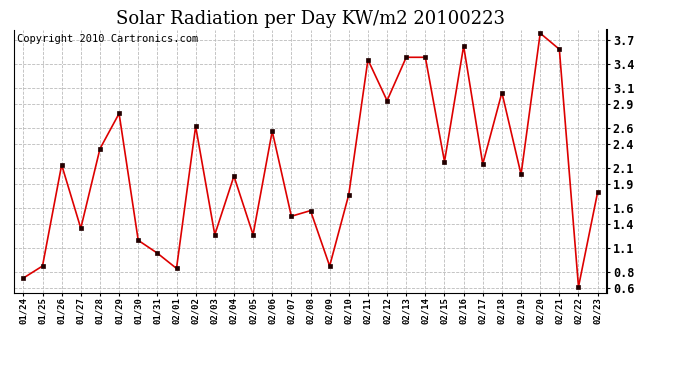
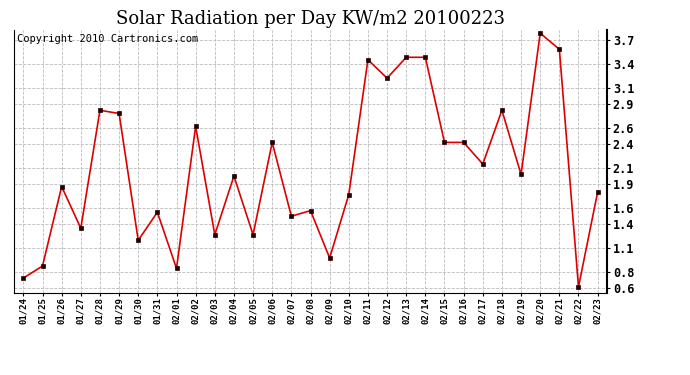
01/26: 2.14 -> 1.87
01/28: 2.34 -> 2.82
01/31: 1.04 -> 1.55
02/06: 2.56 -> 2.42
02/09: 0.88 -> 0.98
02/12: 2.94 -> 3.22
02/15: 2.18 -> 2.42
02/16: 3.62 -> 2.42
02/18: 3.04 -> 2.82
